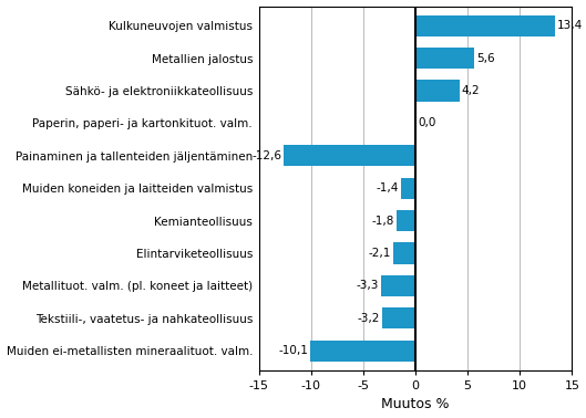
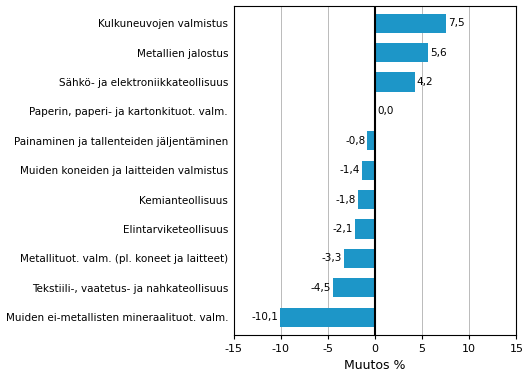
Kulkuneuvojen valmistus: 13,4 -> 7,5
Painaminen ja tallenteiden jäljentäminen: -12,6 -> -0,8
Tekstiili-, vaatetus- ja nahkateollisuus: -3,2 -> -4,5
